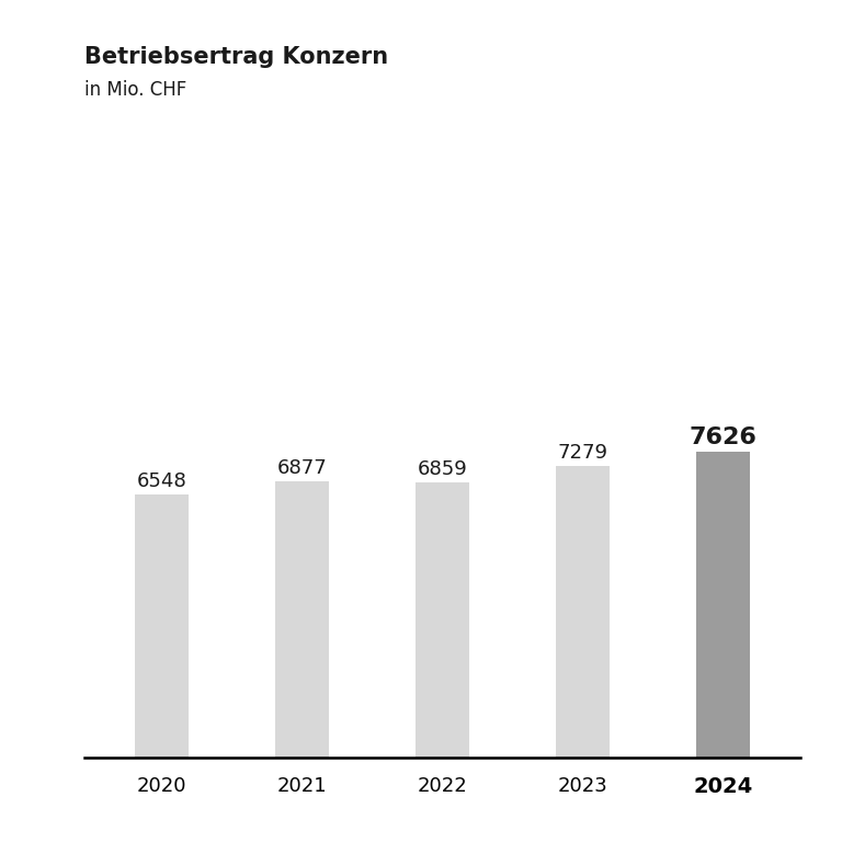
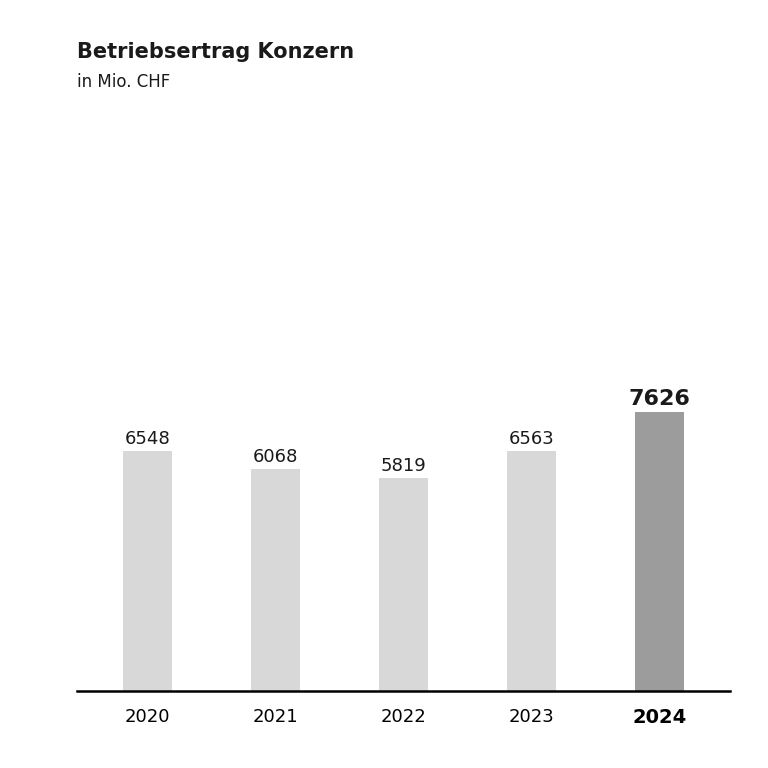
2021: 6877 -> 6068
2022: 6859 -> 5819
2023: 7279 -> 6563
